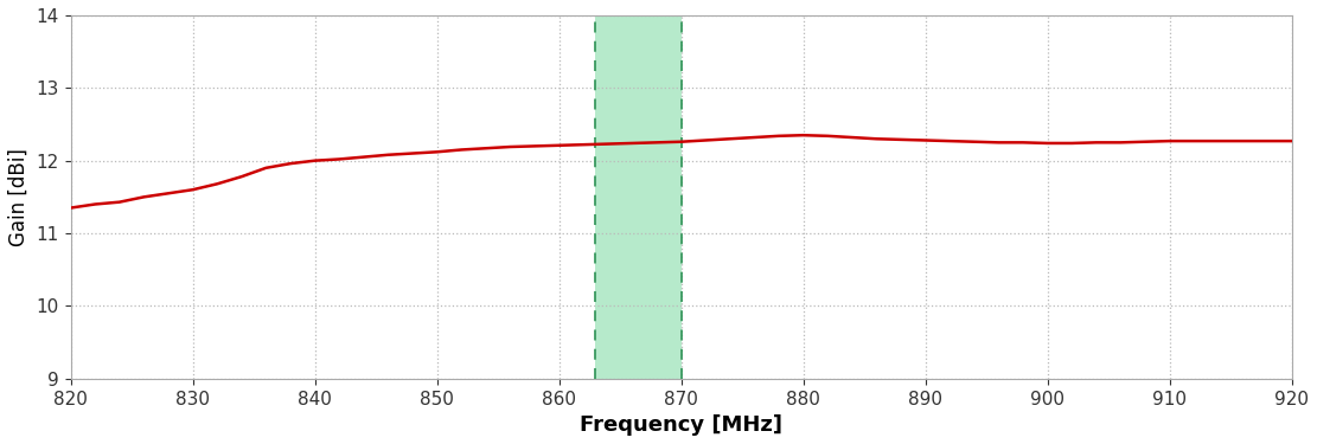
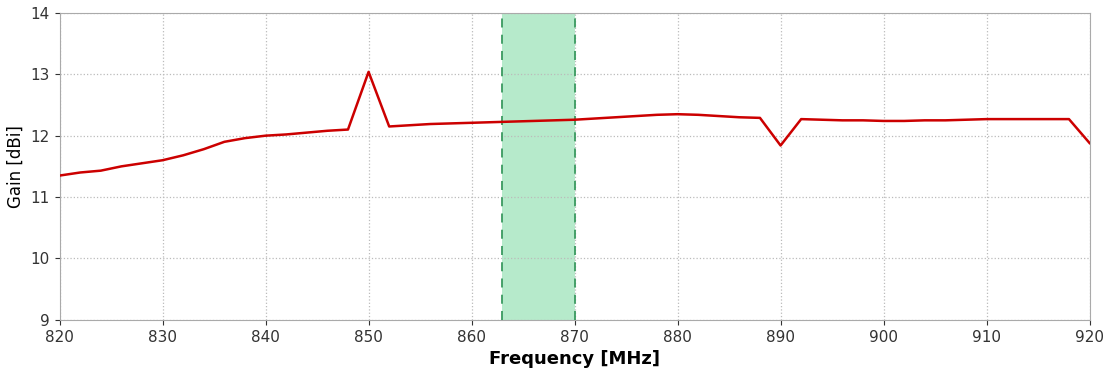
850: 12.12 -> 13.04
890: 12.28 -> 11.84
920: 12.27 -> 11.88
